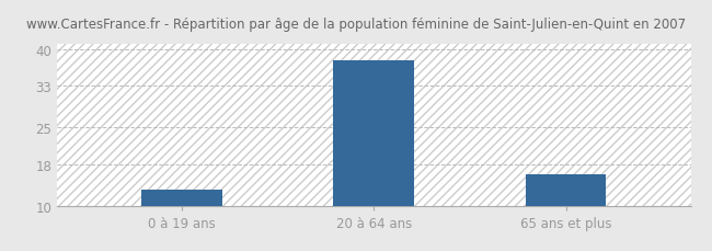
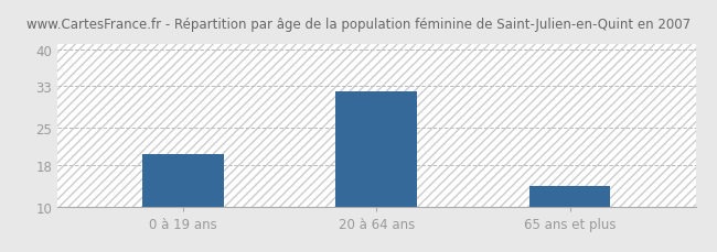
0 à 19 ans: 13 -> 20
20 à 64 ans: 38 -> 32
65 ans et plus: 16 -> 14
